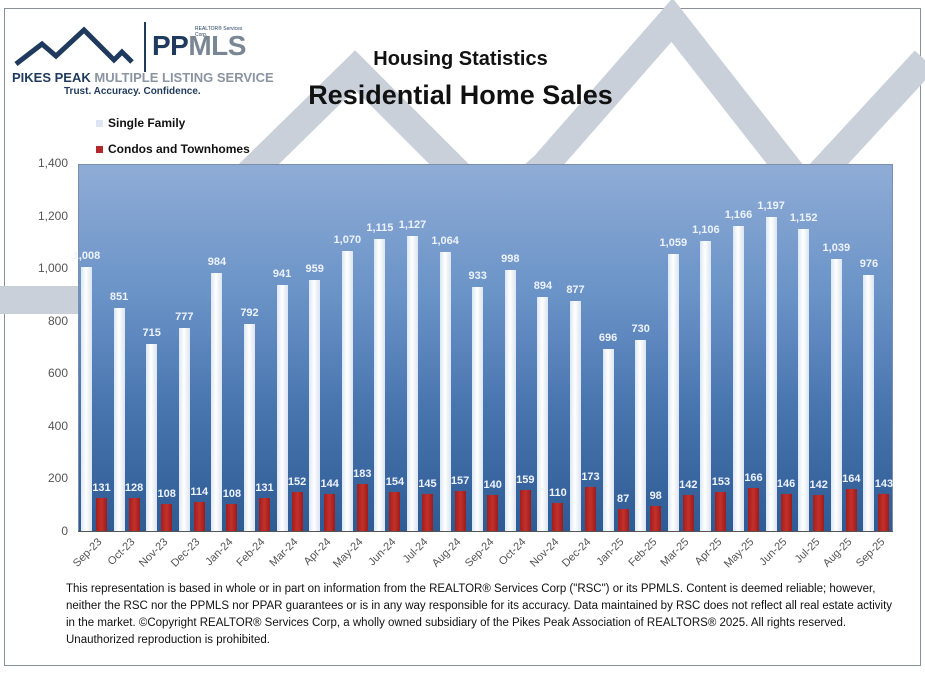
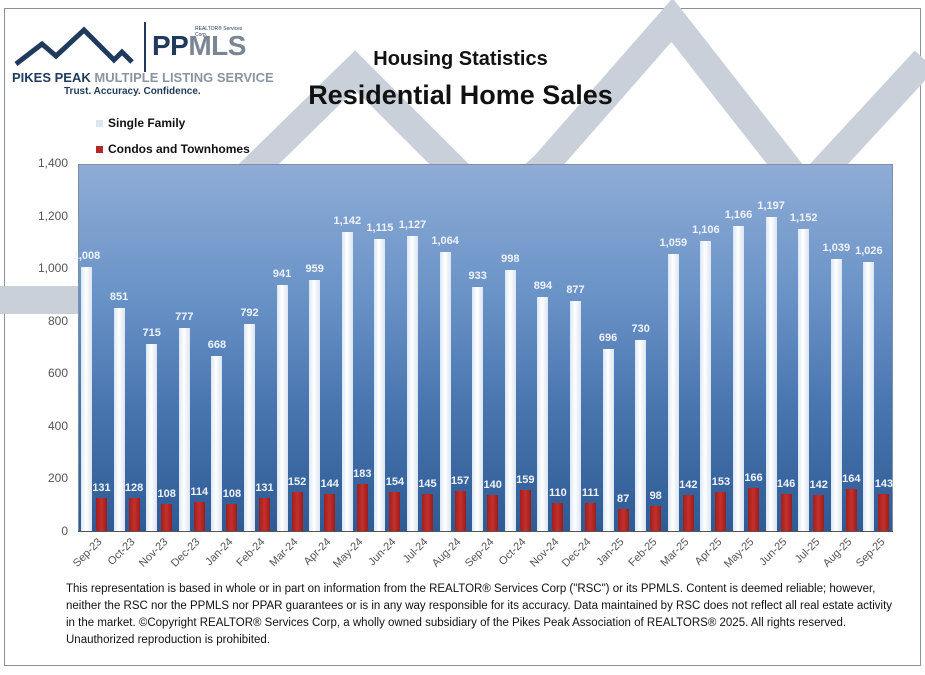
Single Family/Jan-24: 984 -> 668
Single Family/May-24: 1,070 -> 1,142
Condos and Townhomes/Dec-24: 173 -> 111
Single Family/Sep-25: 976 -> 1,026
